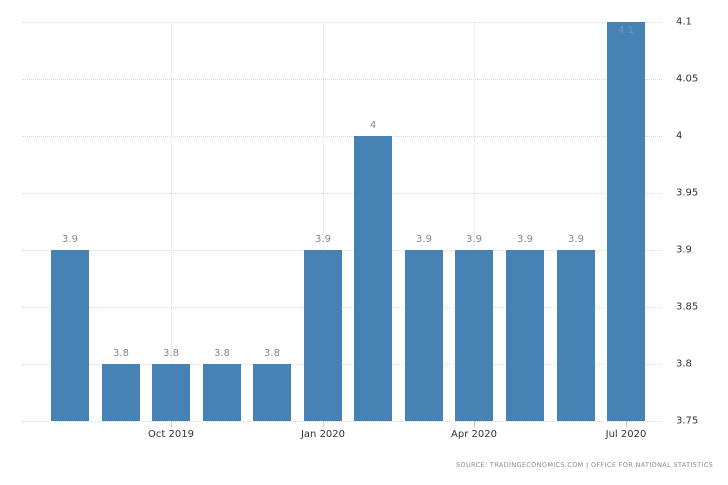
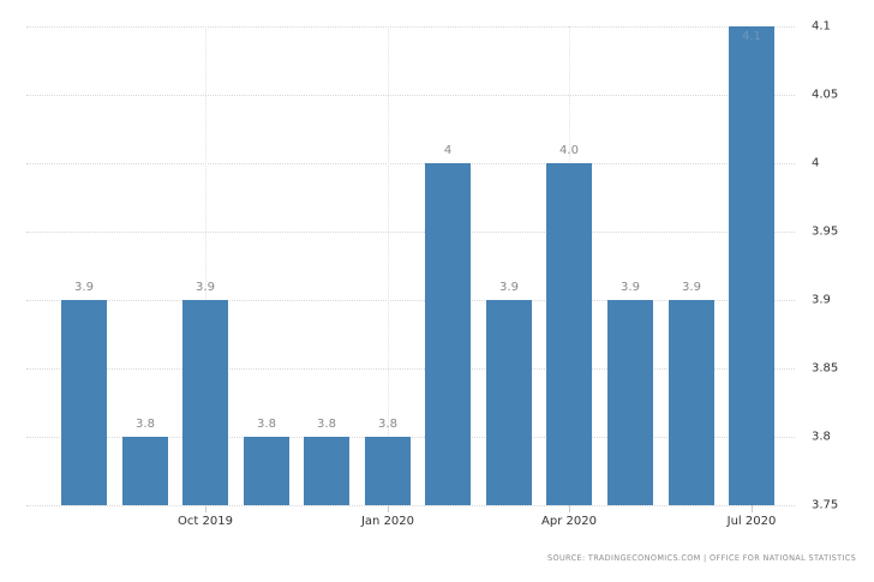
Oct 2019: 3.8 -> 3.9
Jan 2020: 3.9 -> 3.8
Apr 2020: 3.9 -> 4.0
